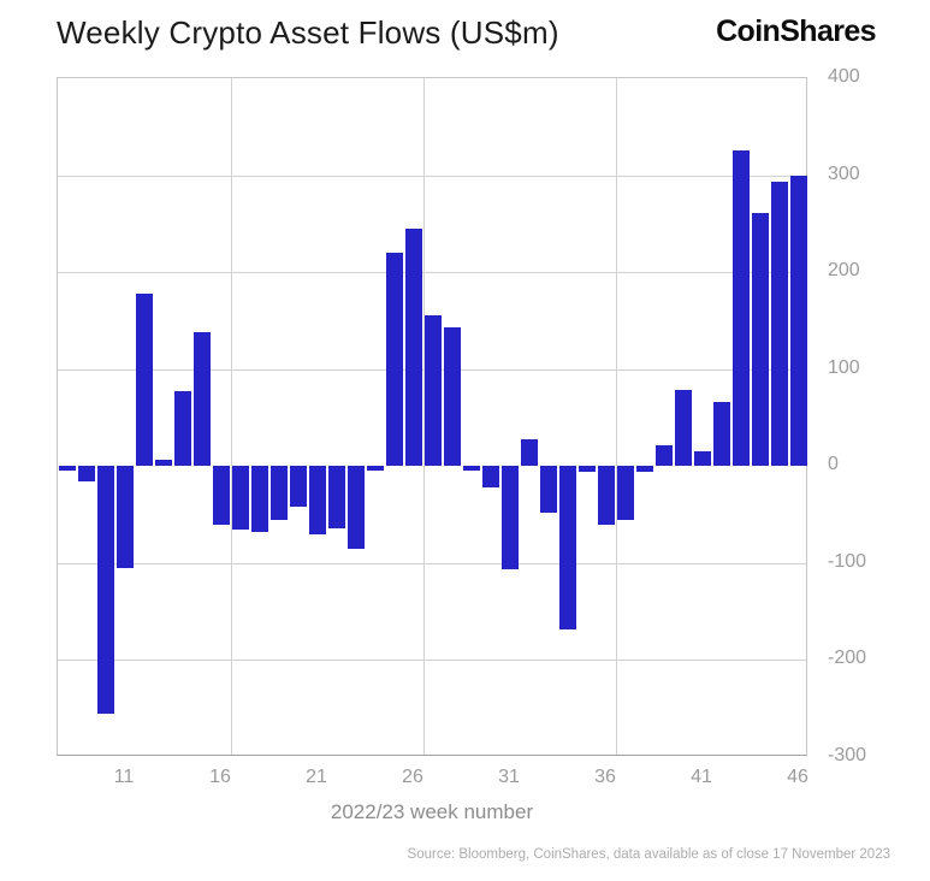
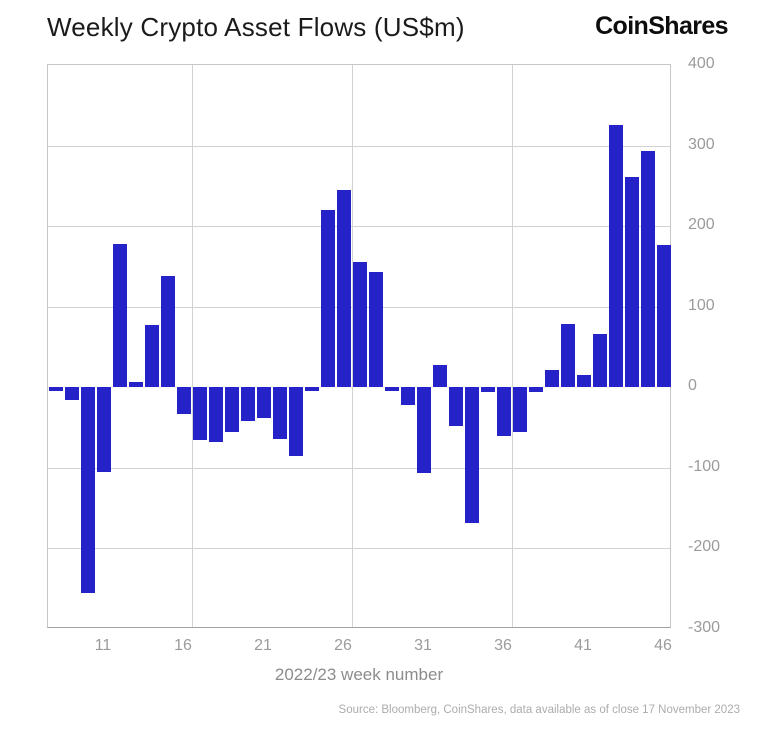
16: -60 -> -30
21: -70 -> -40
46: 300 -> 180
